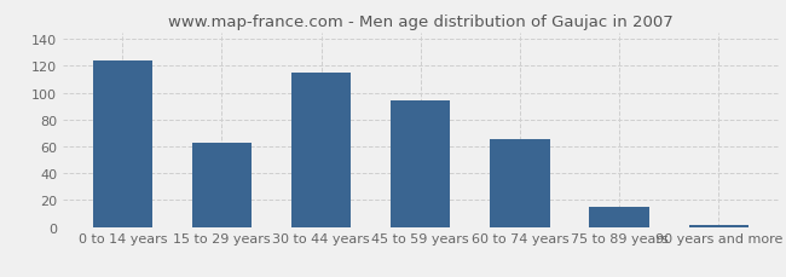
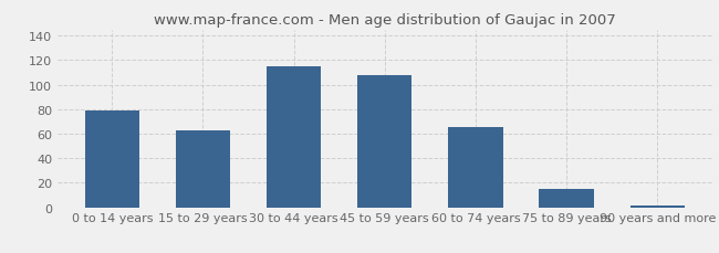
0 to 14 years: 124 -> 79
45 to 59 years: 94 -> 108
